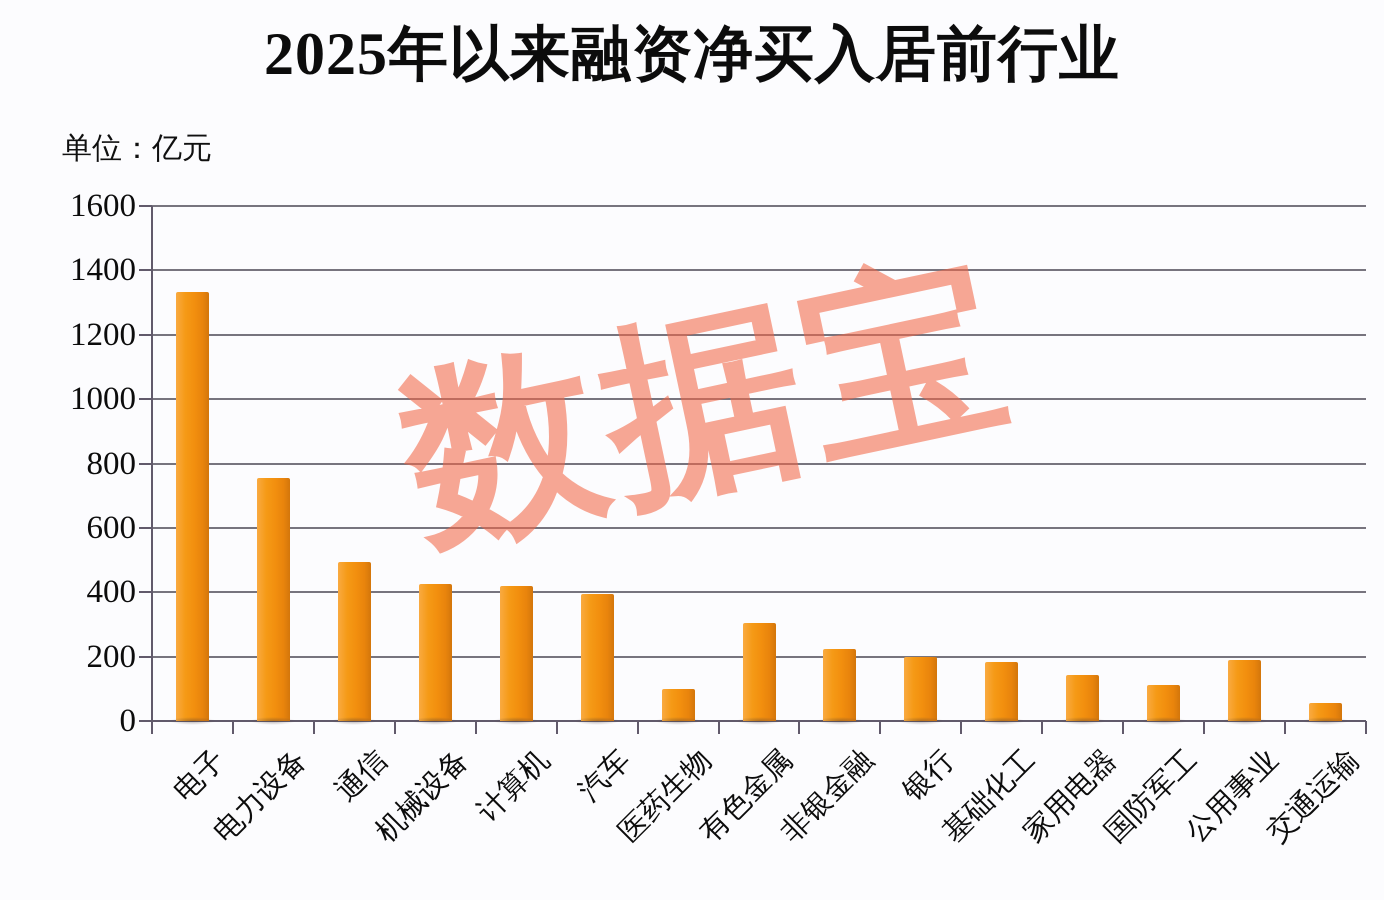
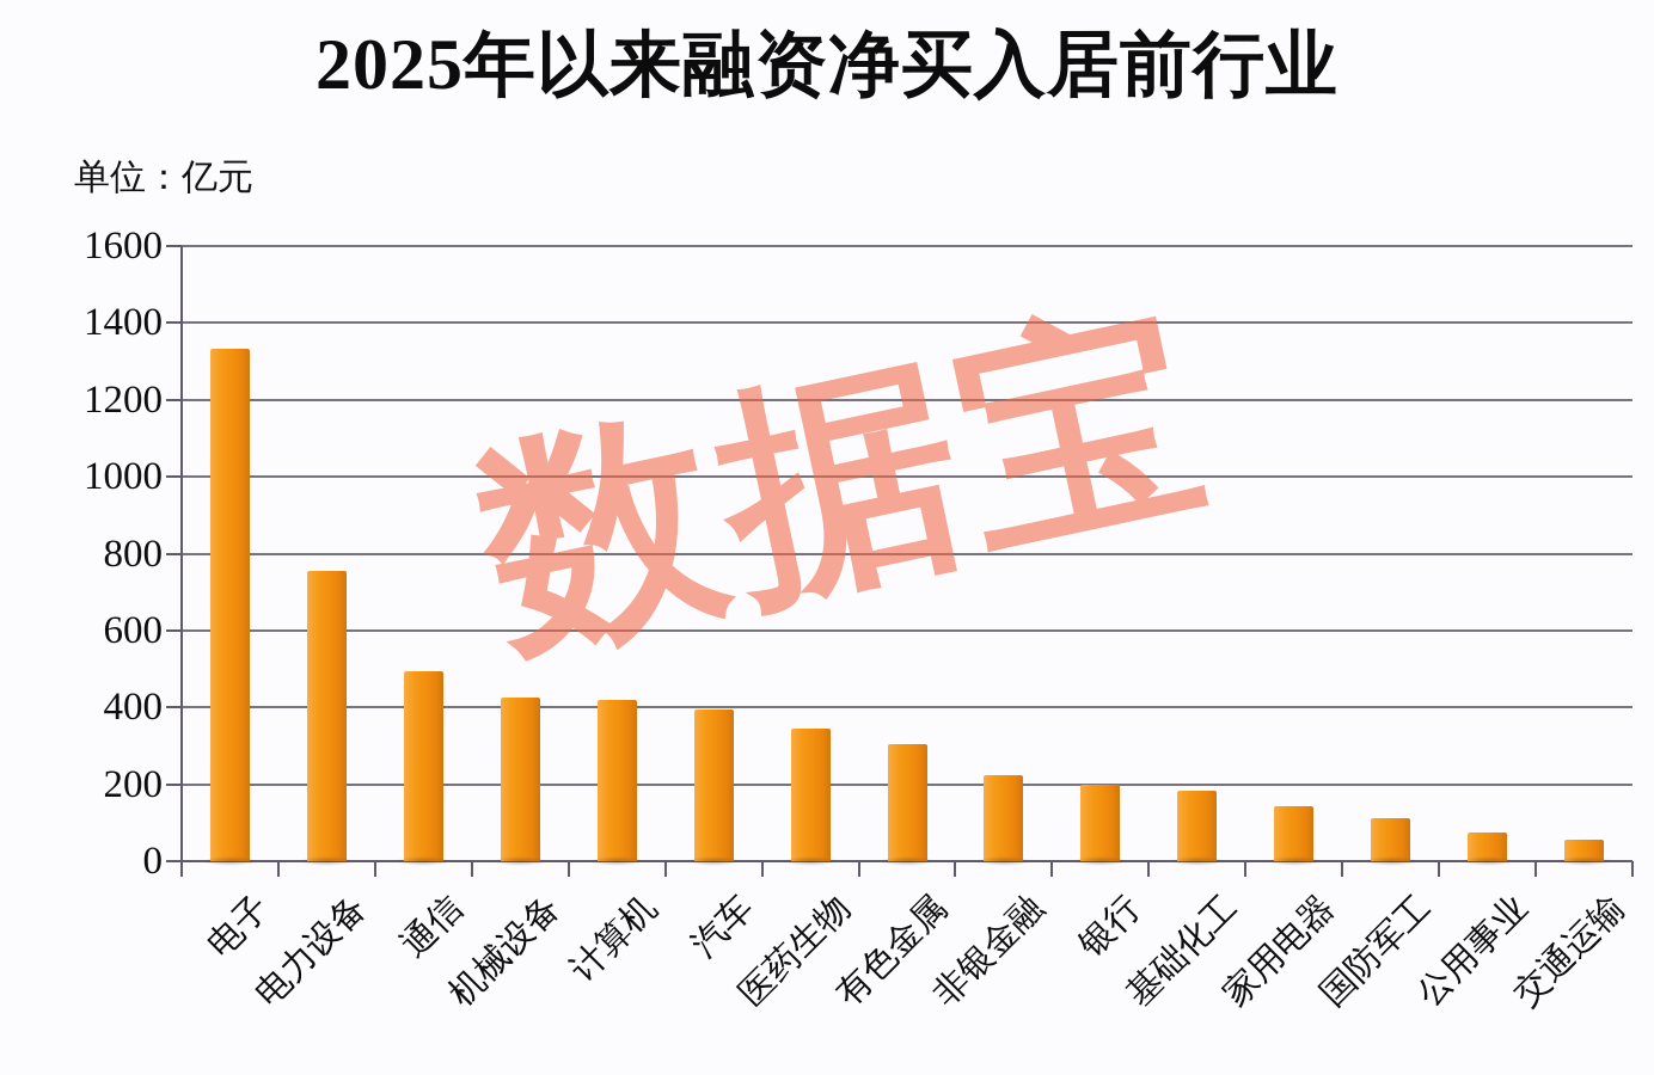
医药生物: 100 -> 350
公用事业: 190 -> 80
